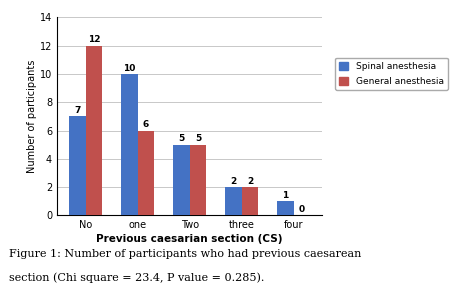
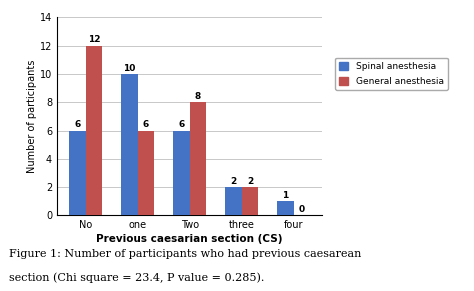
Spinal anesthesia/No: 7 -> 6
Spinal anesthesia/Two: 5 -> 6
General anesthesia/Two: 5 -> 8
